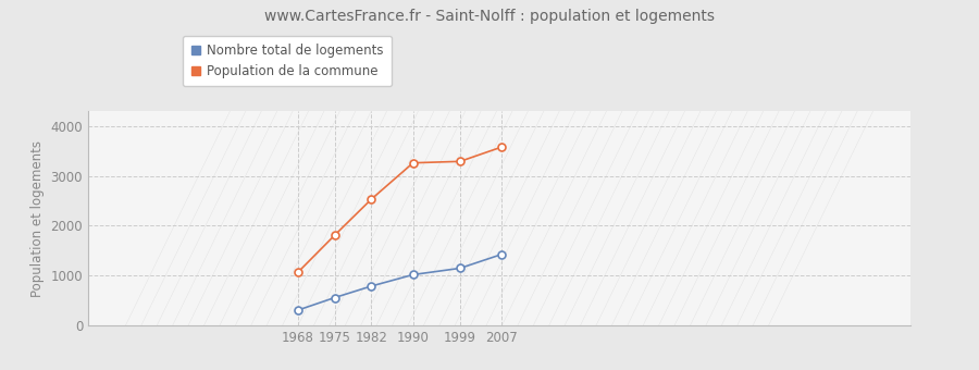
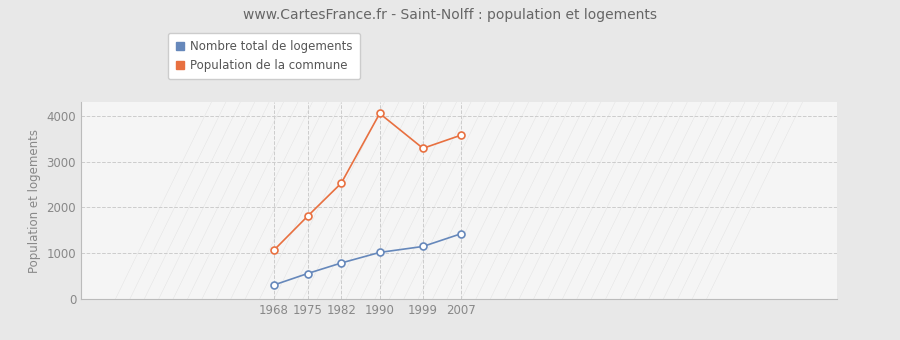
Population de la commune/1990: 3260 -> 4050
